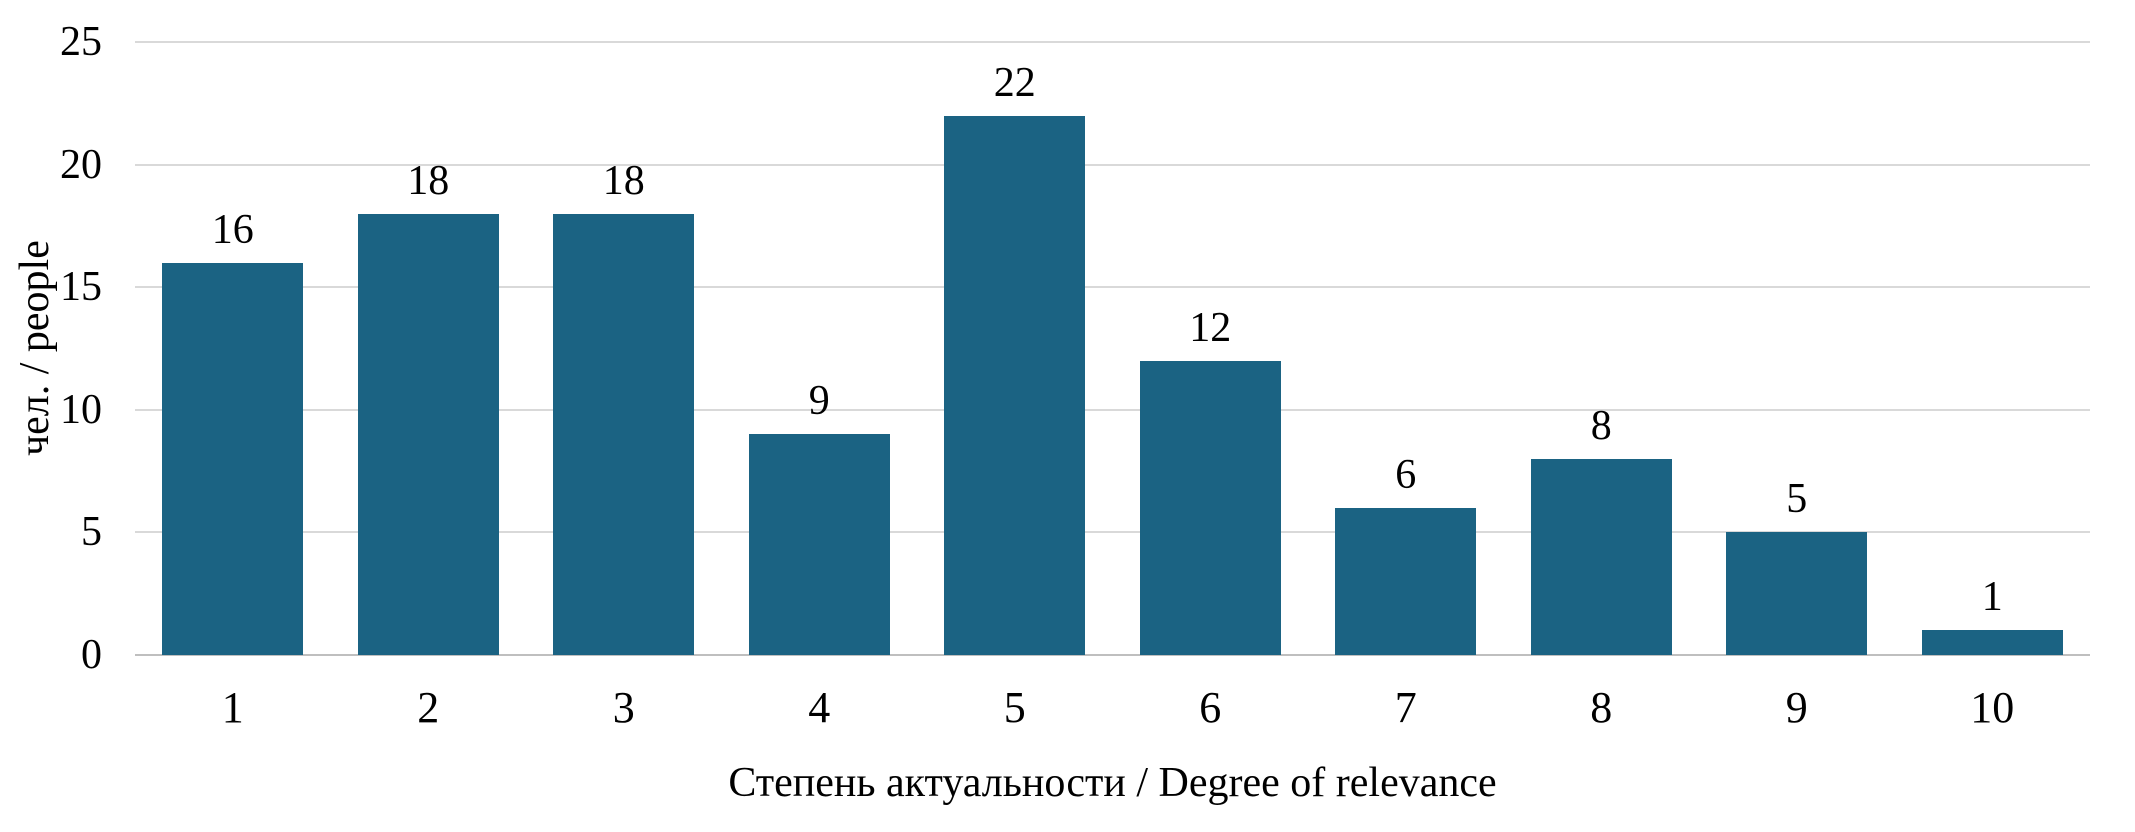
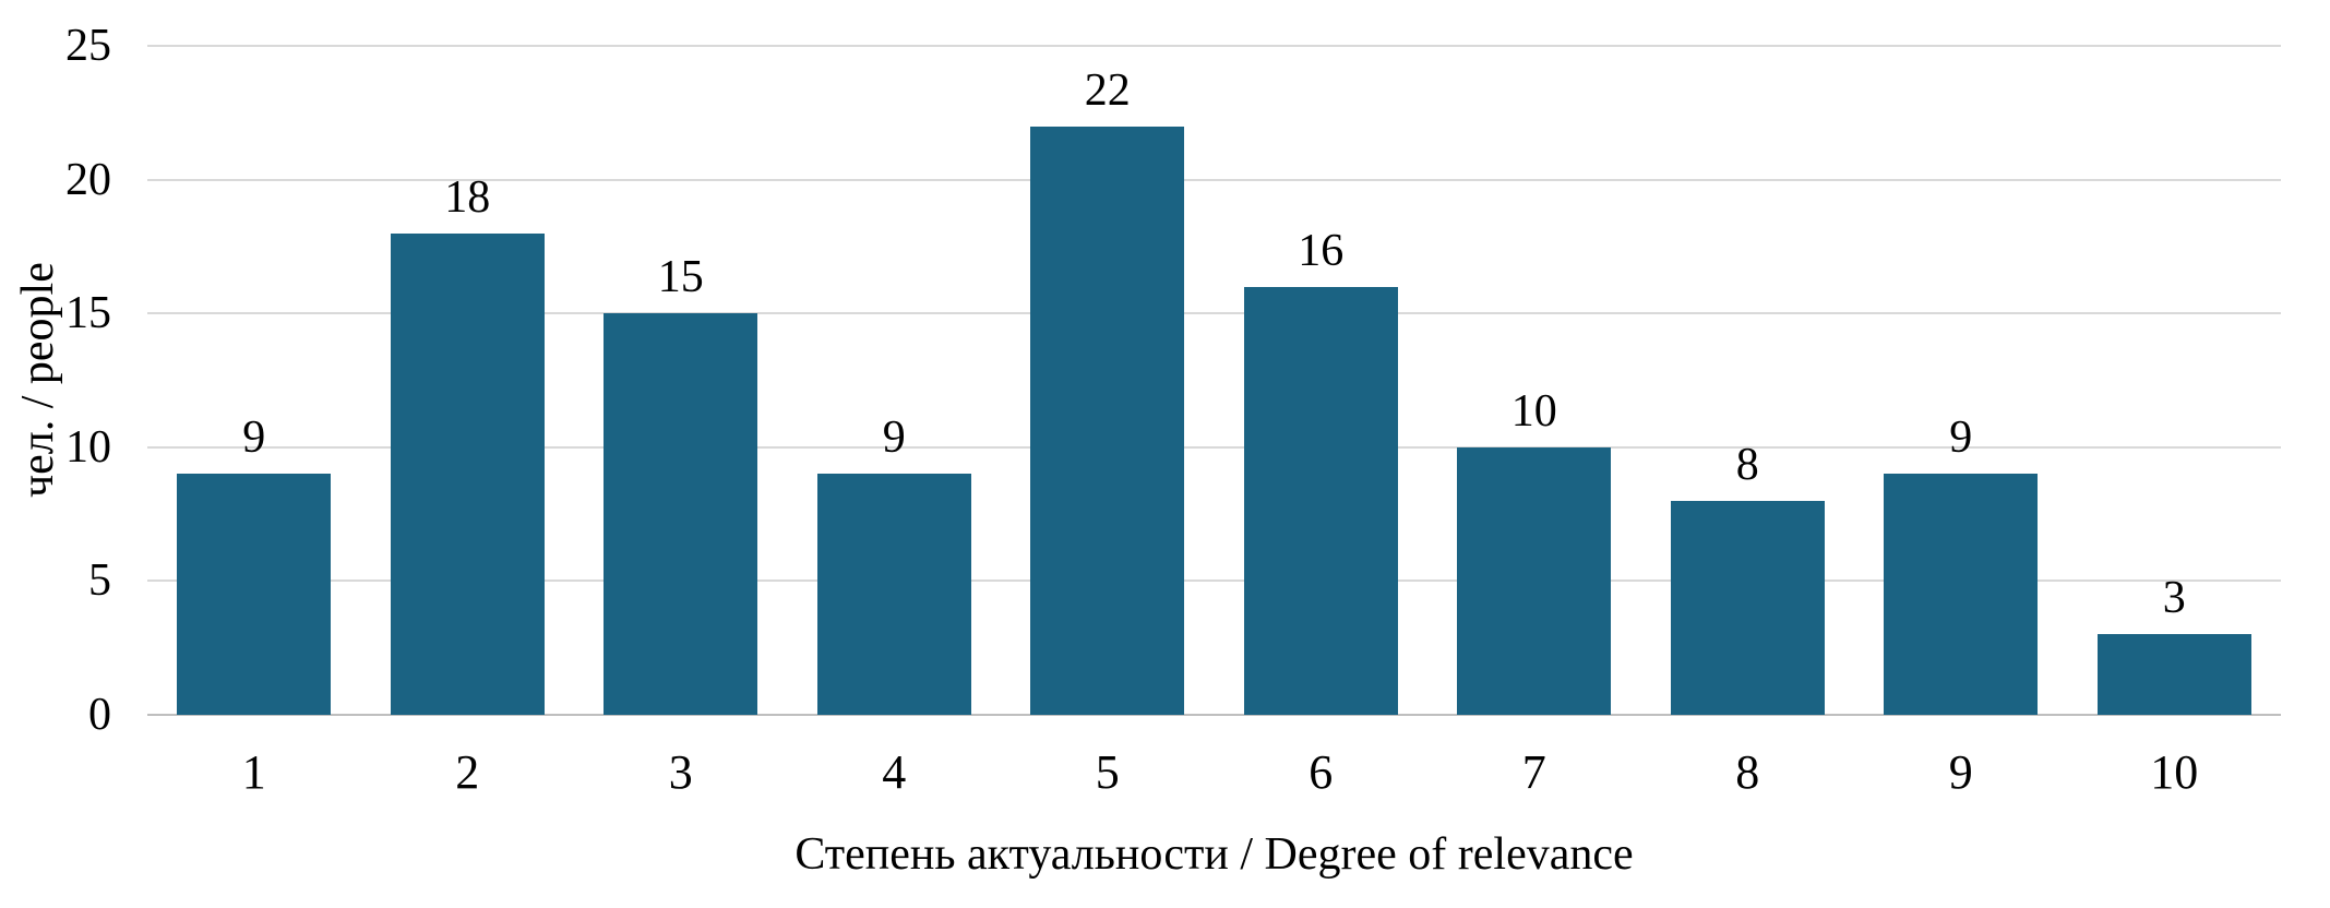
1: 16 -> 9
3: 18 -> 15
6: 12 -> 16
7: 6 -> 10
9: 5 -> 9
10: 1 -> 3
